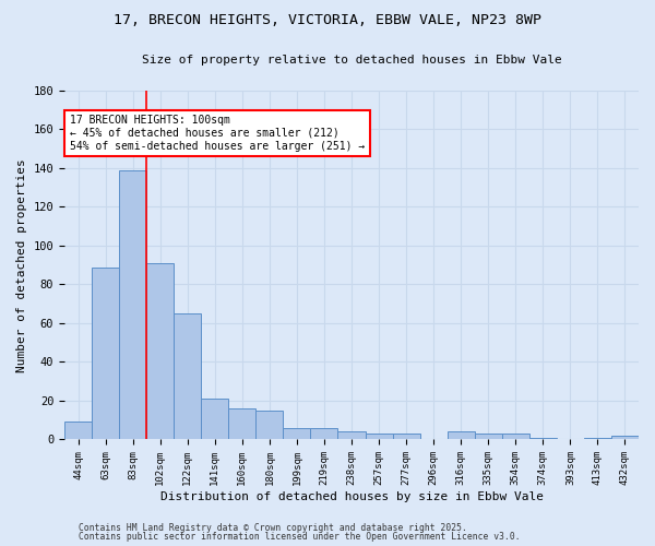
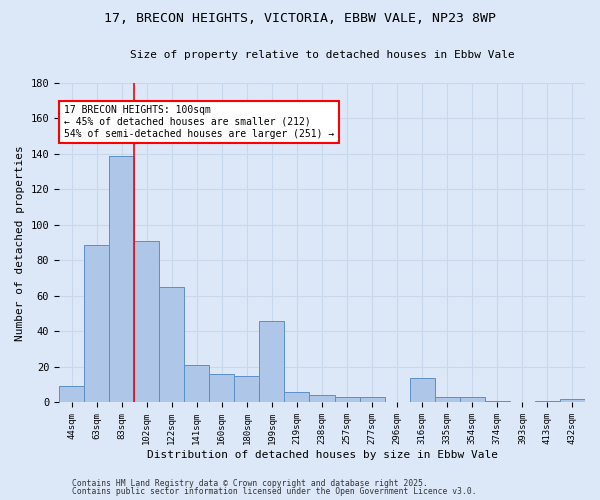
199sqm: 6 -> 46
316sqm: 4 -> 14
